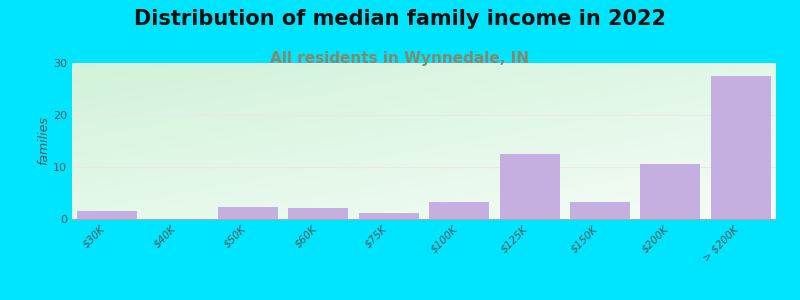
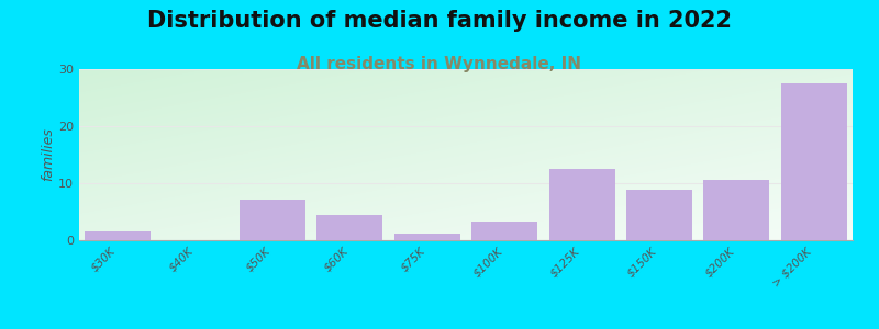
$50K: 2.3 -> 7.2
$60K: 2.1 -> 4.4
$150K: 3.3 -> 8.8
